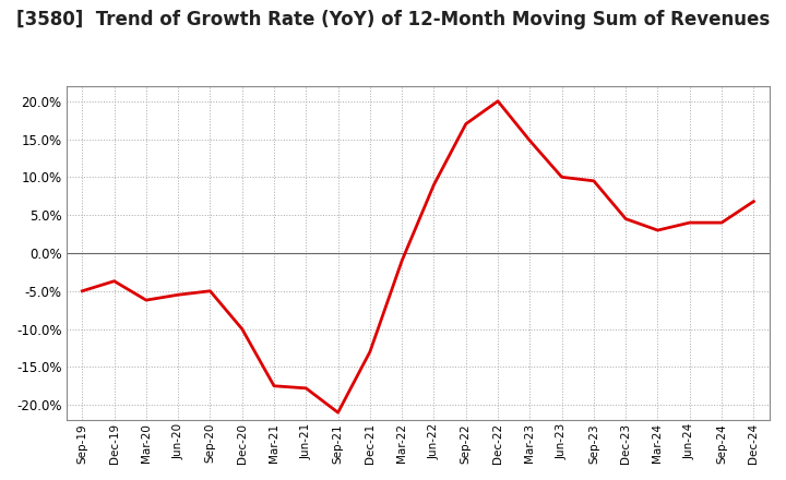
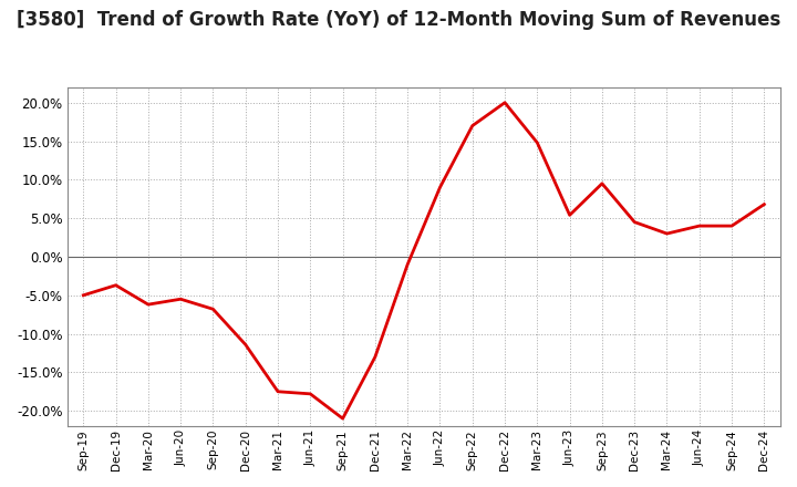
Sep-20: -5.0% -> -6.8%
Dec-20: -10.0% -> -11.4%
Jun-23: 10.0% -> 5.4%
